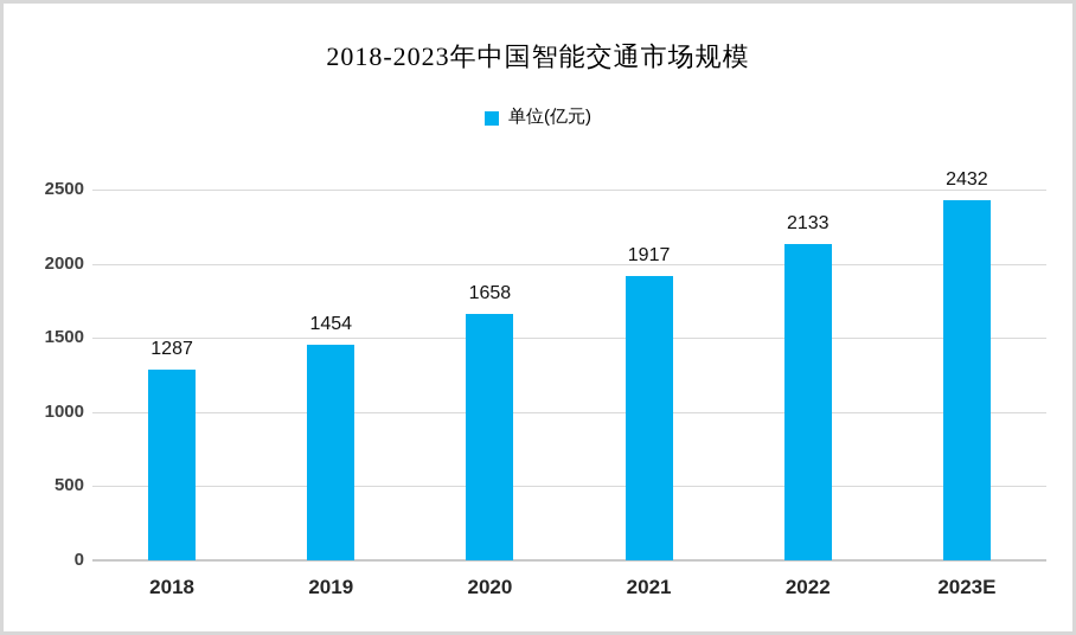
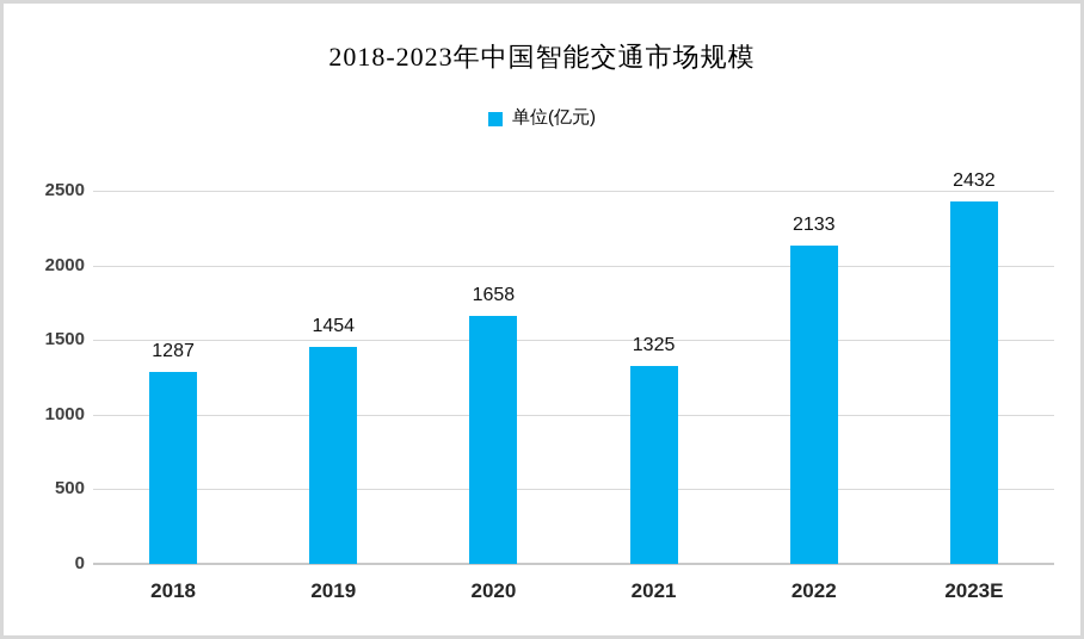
2021: 1917 -> 1325
